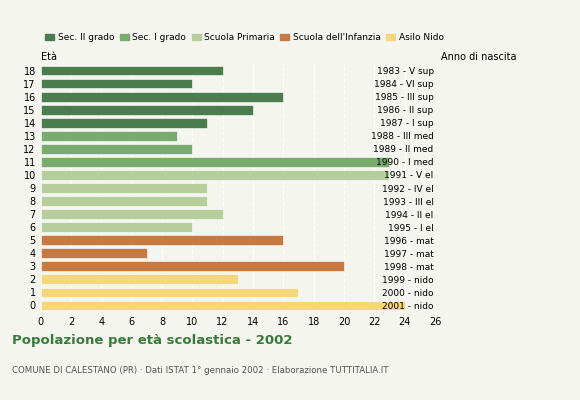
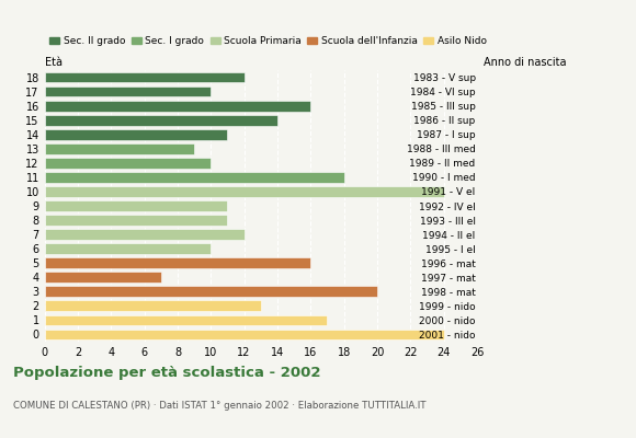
11: 23 -> 18
10: 23 -> 24
